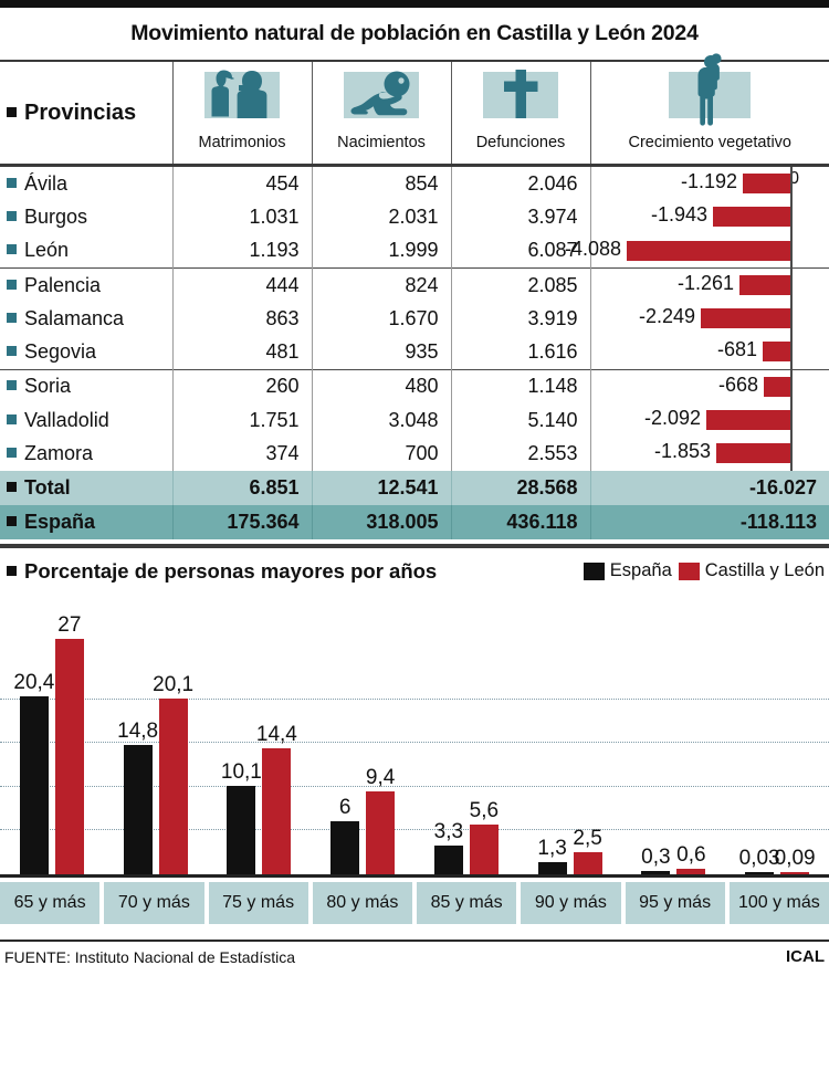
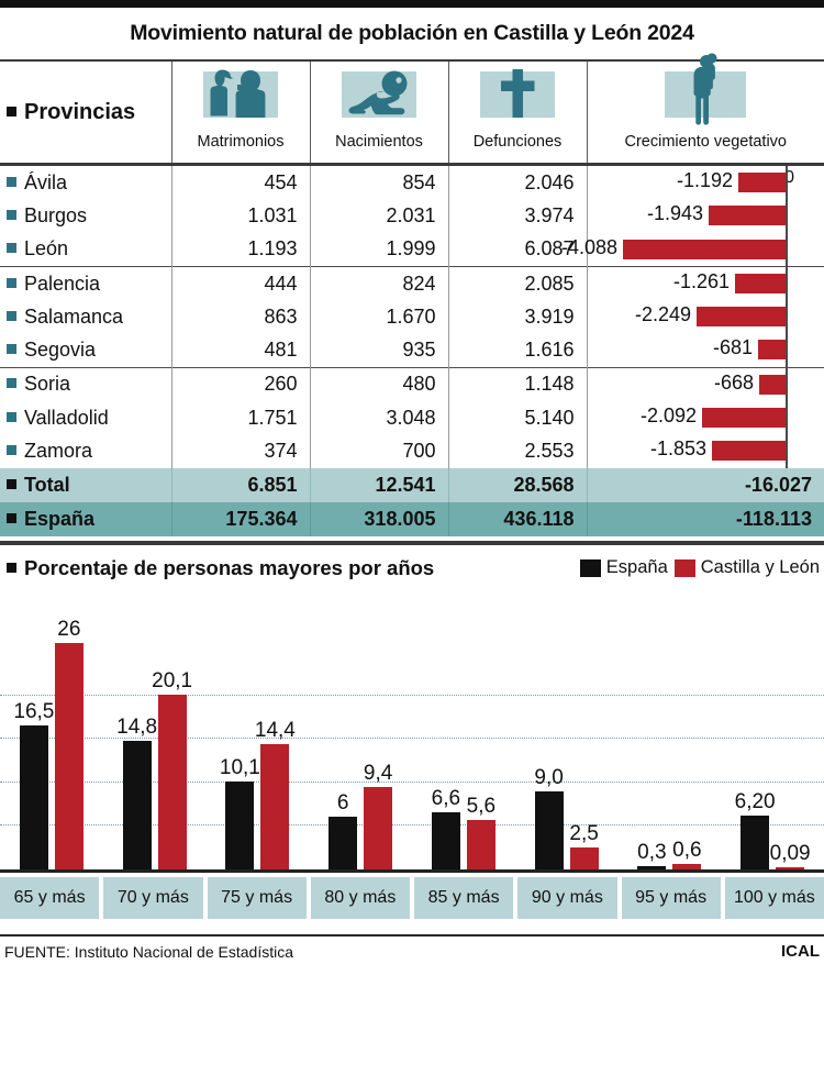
España/65 y más: 20,4 -> 16,5
Castilla y León/65 y más: 27 -> 26
España/85 y más: 3,3 -> 6,6
España/90 y más: 1,3 -> 9,0
España/100 y más: 0,03 -> 6,20
